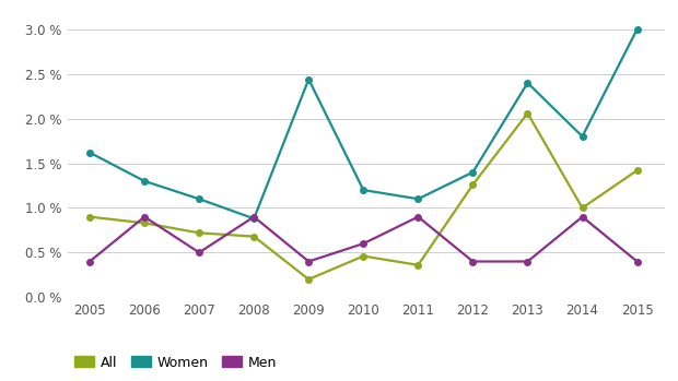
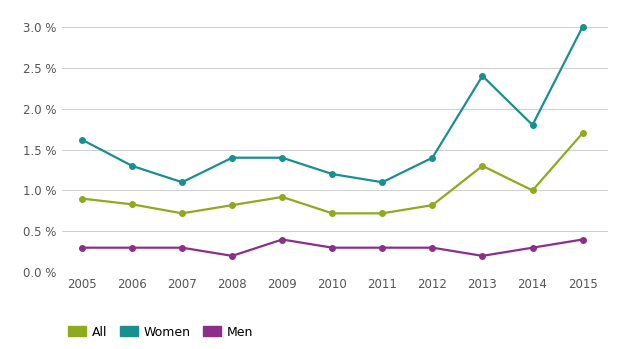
Men/2005: 0.4 % -> 0.3 %
Men/2006: 0.9 % -> 0.3 %
Men/2007: 0.5 % -> 0.3 %
All/2008: 0.68 % -> 0.82 %
Women/2008: 0.88 % -> 1.40 %
Men/2008: 0.9 % -> 0.2 %
All/2009: 0.20 % -> 0.92 %
Women/2009: 2.44 % -> 1.40 %
All/2010: 0.46 % -> 0.72 %
Men/2010: 0.6 % -> 0.3 %
All/2011: 0.36 % -> 0.72 %
Men/2011: 0.9 % -> 0.3 %
All/2012: 1.26 % -> 0.82 %
Men/2012: 0.4 % -> 0.3 %
All/2013: 2.06 % -> 1.30 %
Men/2013: 0.4 % -> 0.2 %
Men/2014: 0.9 % -> 0.3 %
All/2015: 1.42 % -> 1.70 %
